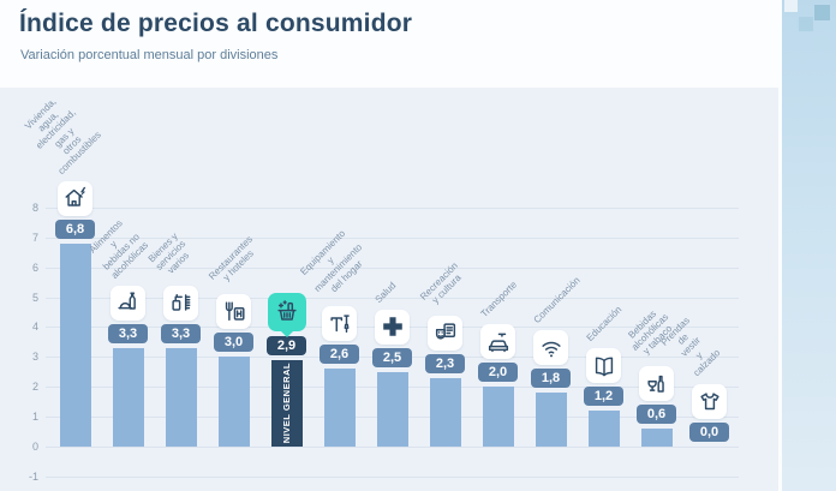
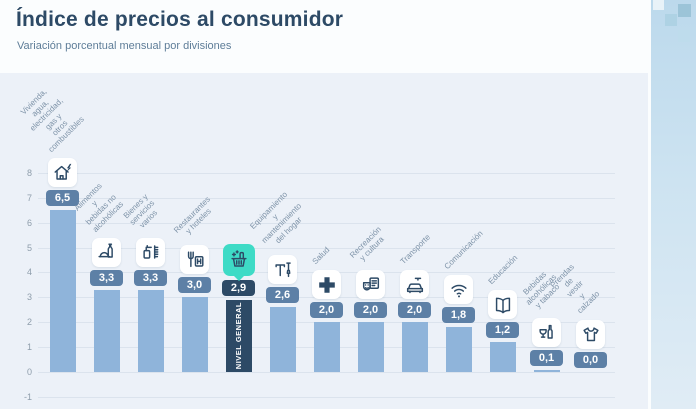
Vivienda, agua, electricidad, gas y otros combustibles: 6,8 -> 6,5
Salud: 2,5 -> 2,0
Recreación y cultura: 2,3 -> 2,0
Bebidas alcohólicas y tabaco: 0,6 -> 0,1
